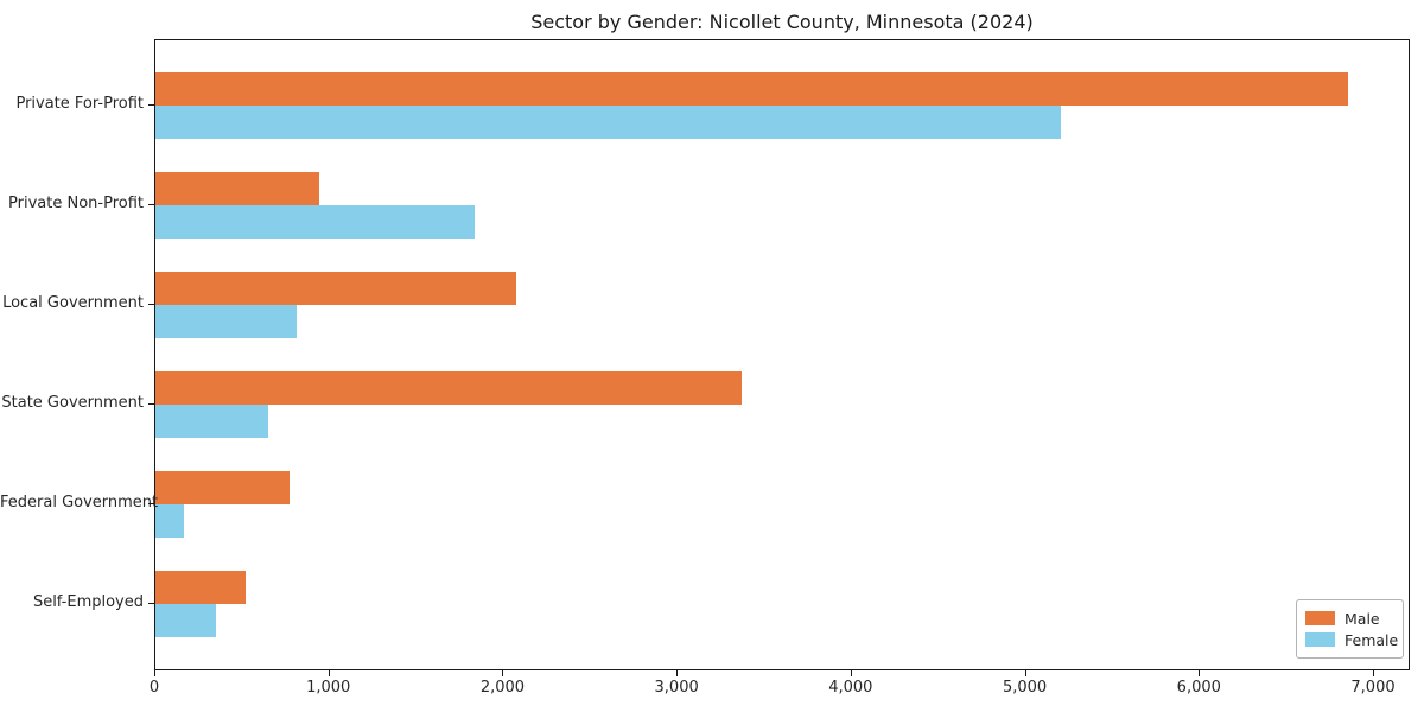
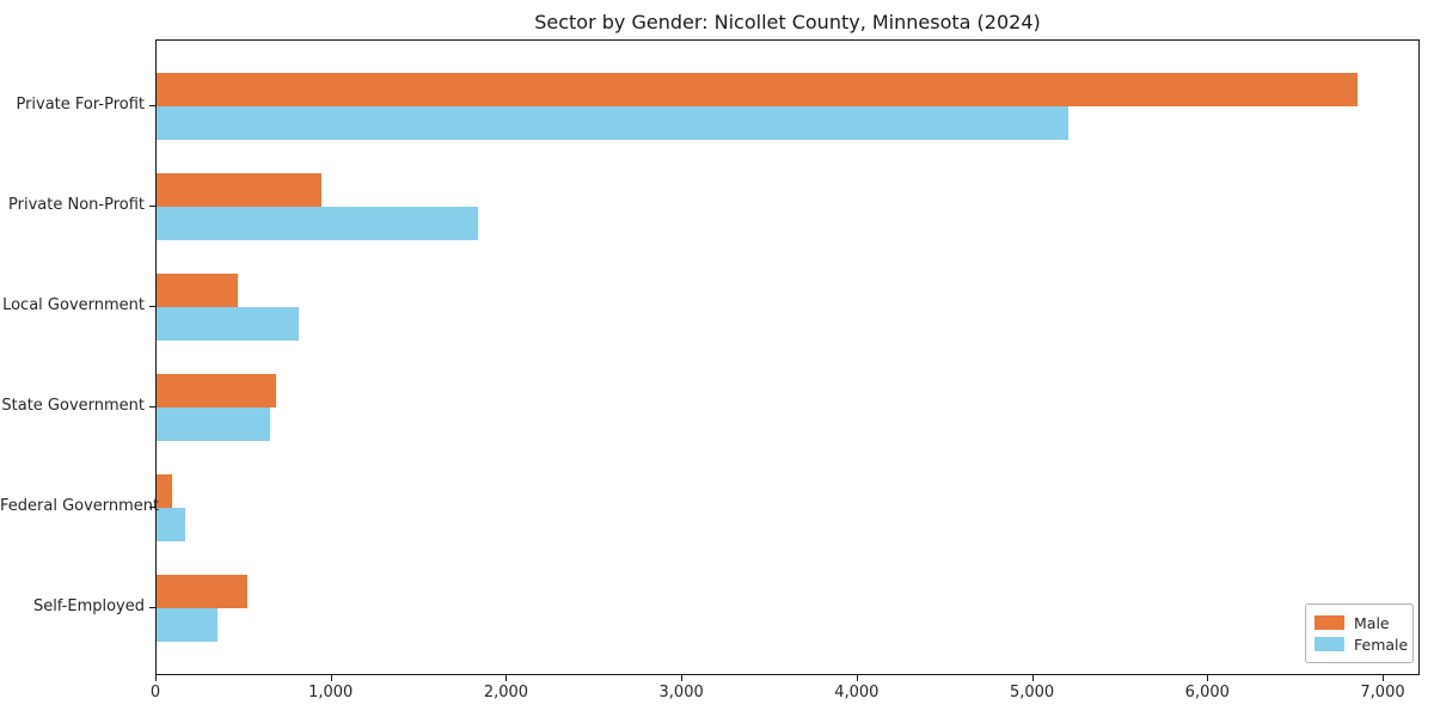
Male/Local Government: 2070 -> 460
Male/State Government: 3370 -> 680
Male/Federal Government: 770 -> 90
